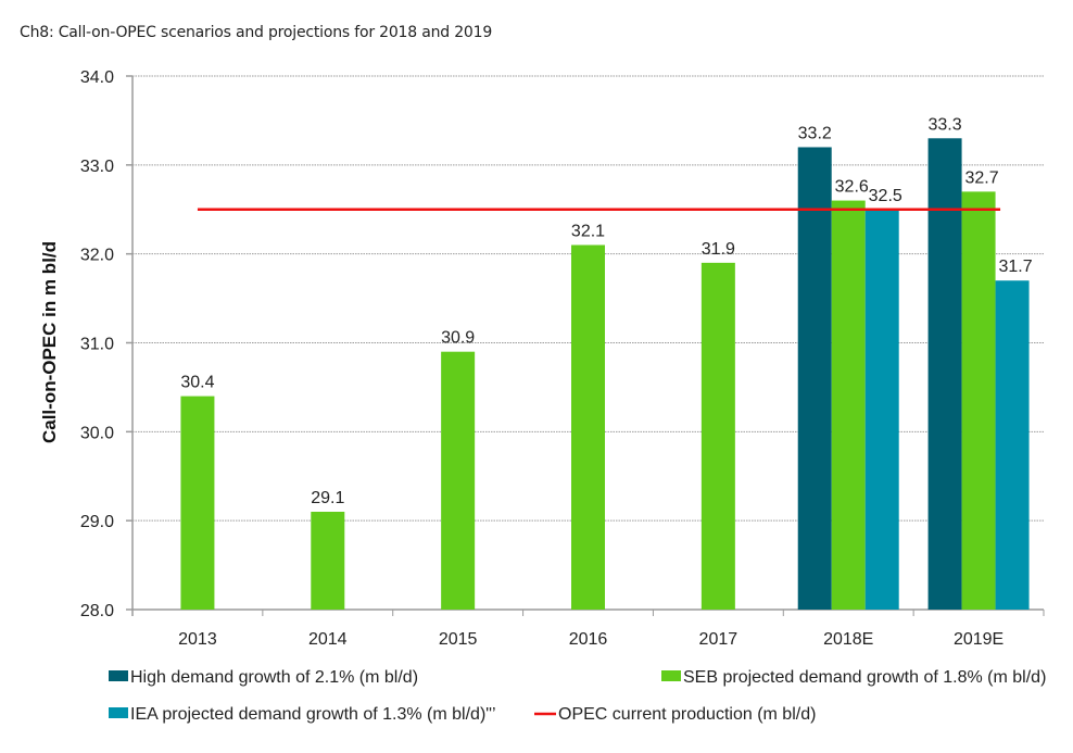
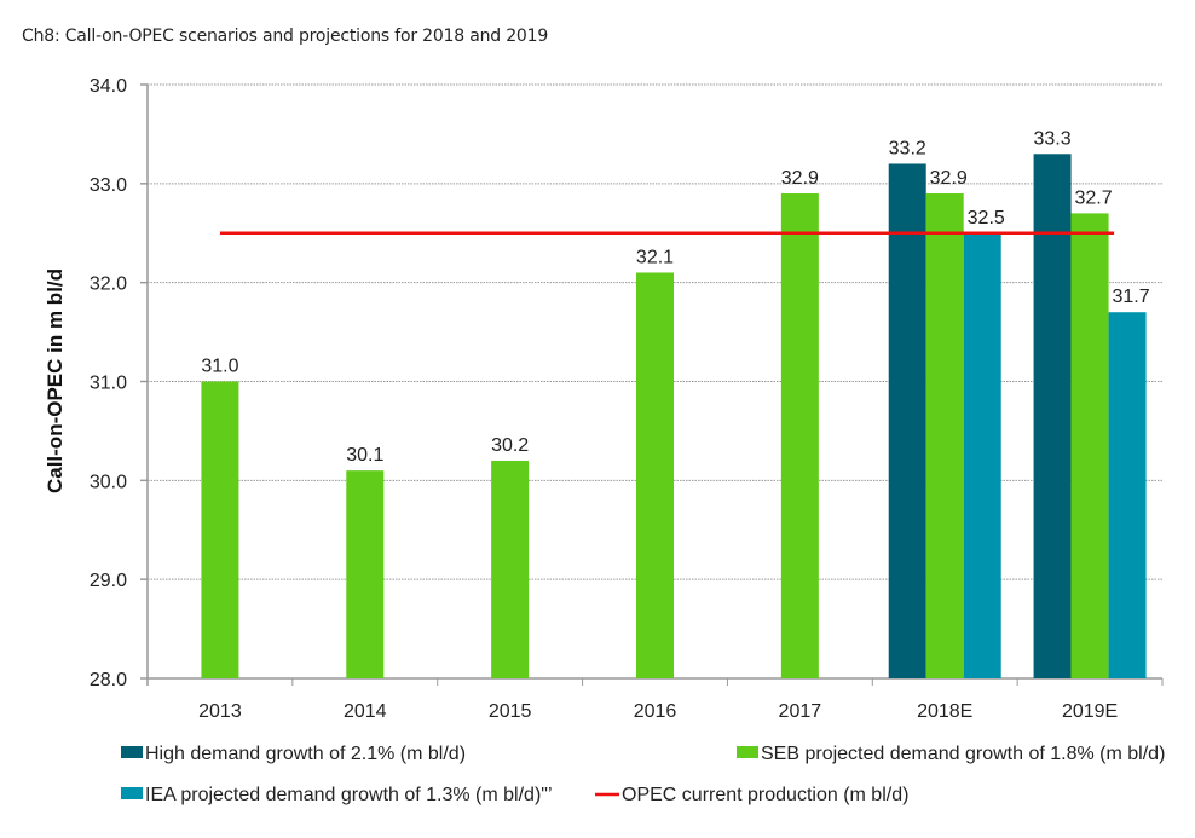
SEB projected demand growth of 1.8% (m bl/d)/2013: 30.4 -> 31.0
SEB projected demand growth of 1.8% (m bl/d)/2014: 29.1 -> 30.1
SEB projected demand growth of 1.8% (m bl/d)/2015: 30.9 -> 30.2
SEB projected demand growth of 1.8% (m bl/d)/2017: 31.9 -> 32.9
SEB projected demand growth of 1.8% (m bl/d)/2018E: 32.6 -> 32.9
